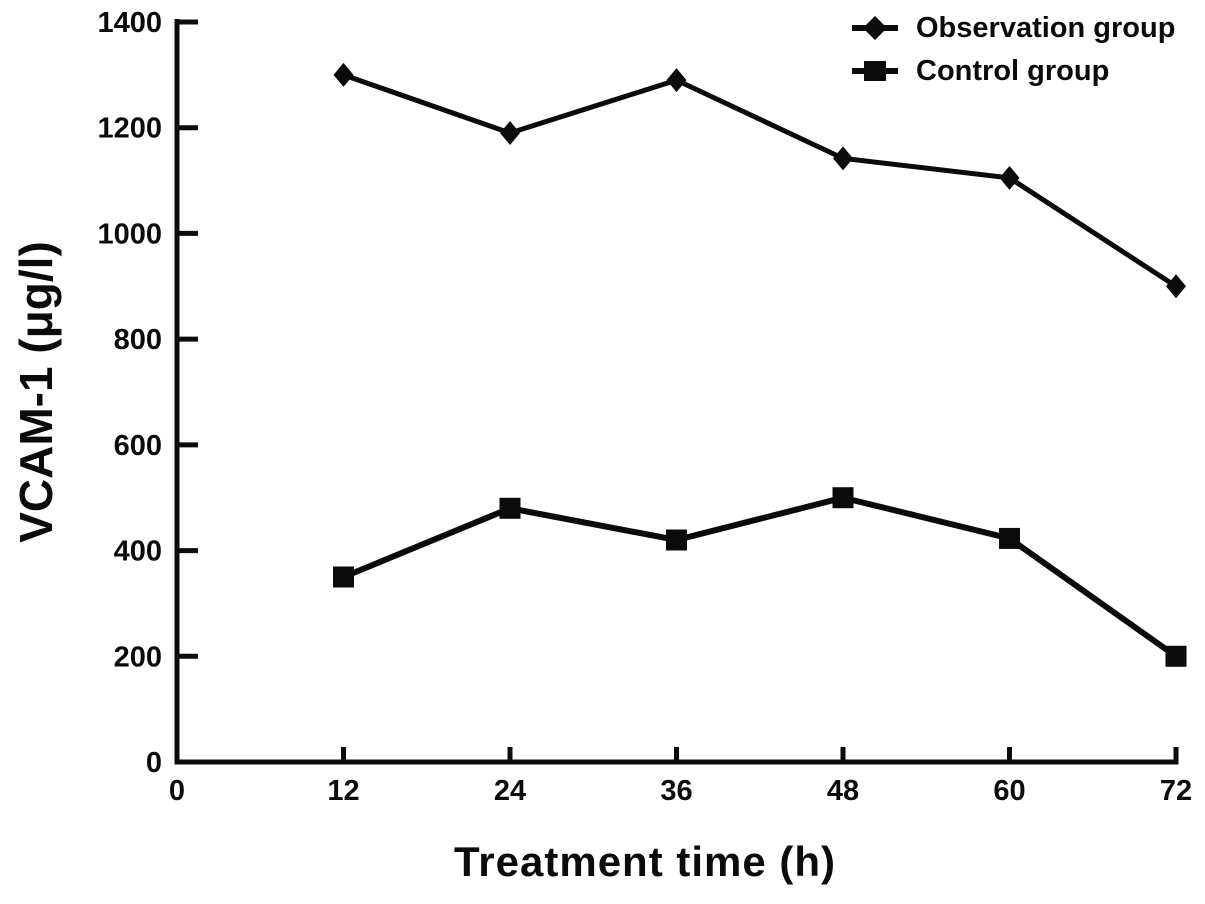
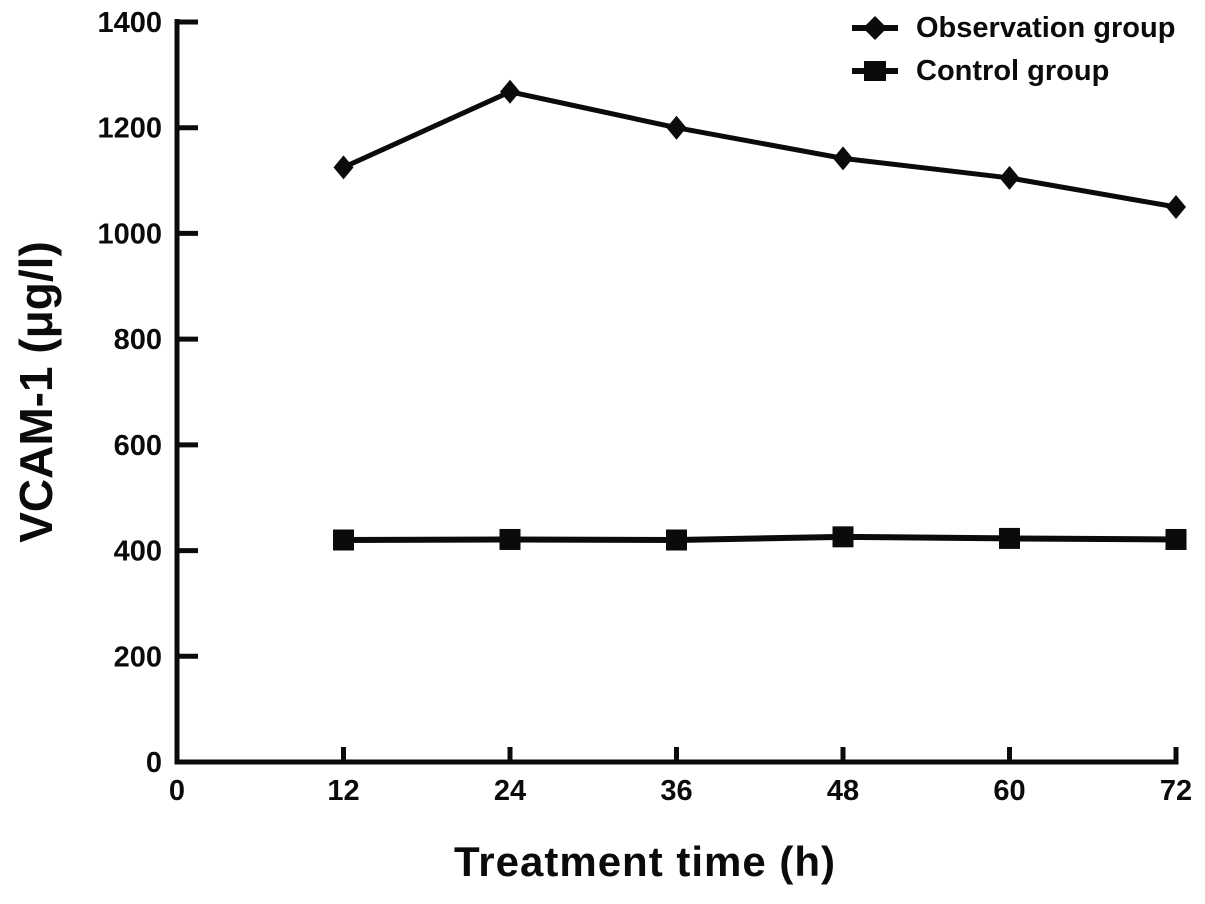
Observation group/12: 1300 -> 1120
Control group/12: 350 -> 420
Observation group/24: 1190 -> 1270
Control group/24: 480 -> 420
Observation group/36: 1290 -> 1200
Control group/48: 500 -> 430
Observation group/72: 900 -> 1050
Control group/72: 200 -> 420
